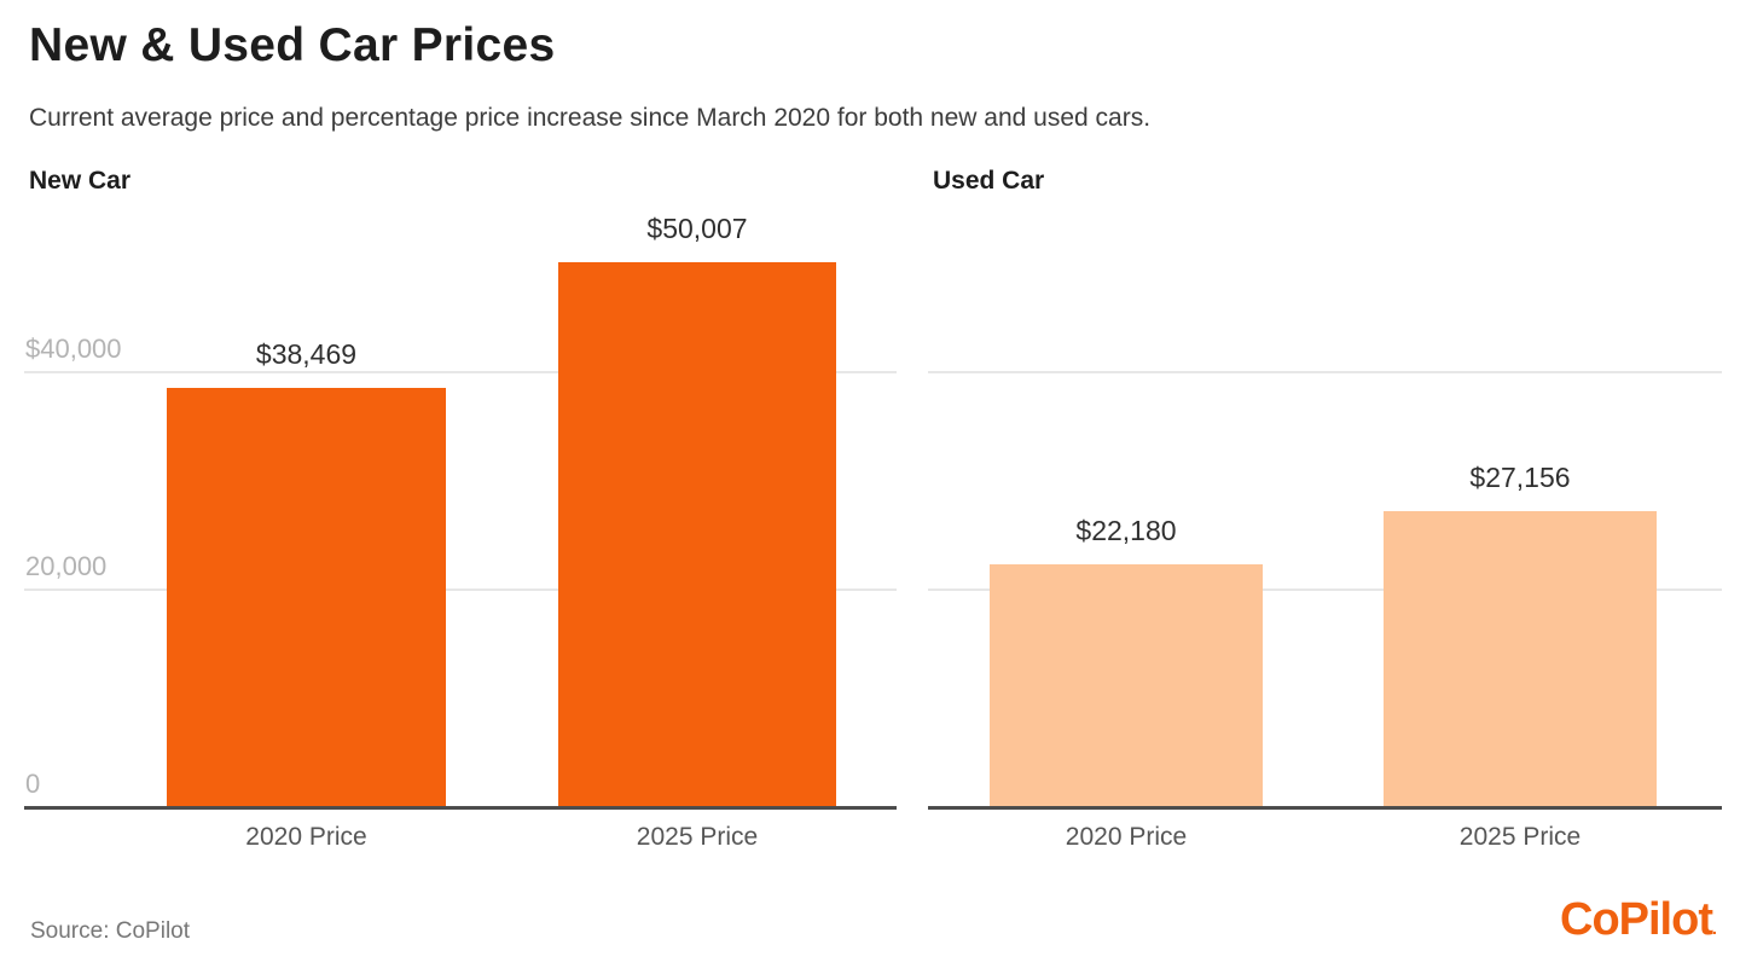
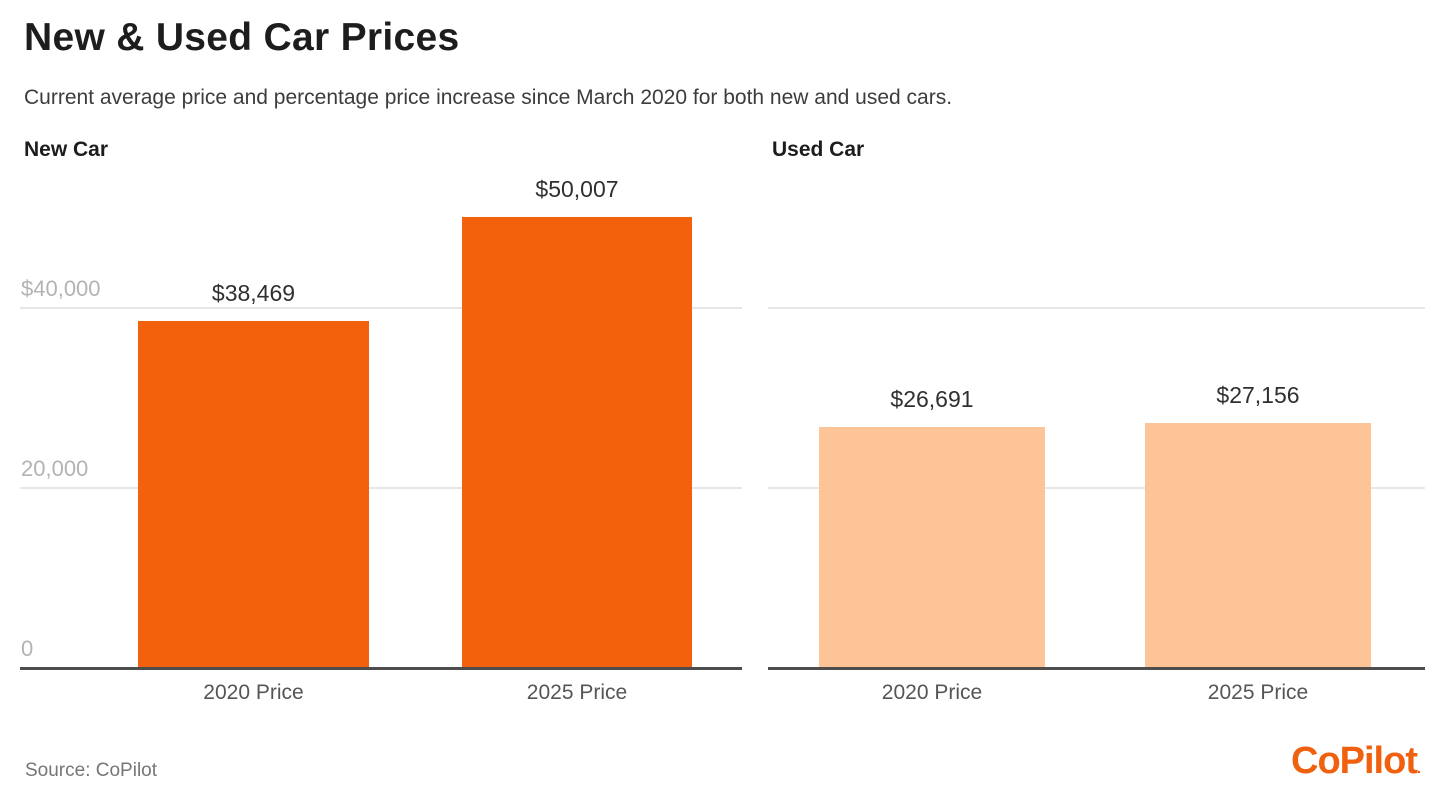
Used Car/2020 Price: $22,180 -> $26,691
